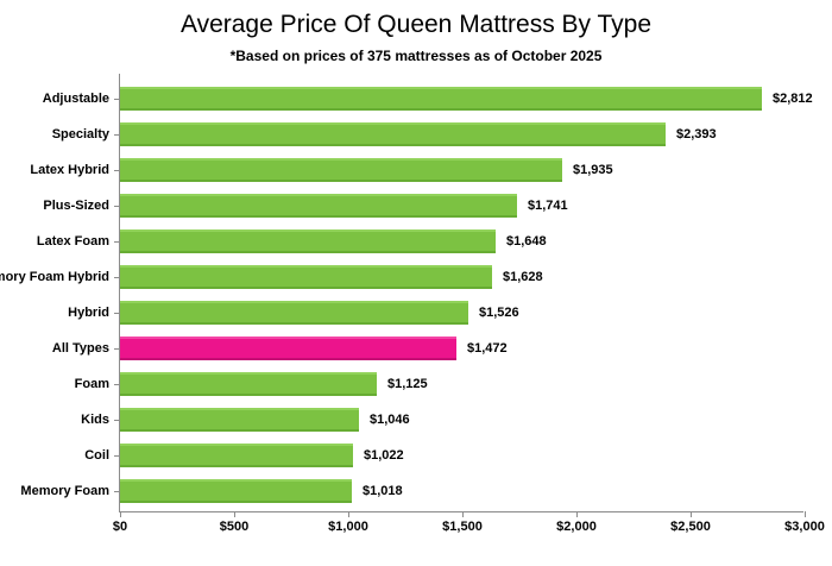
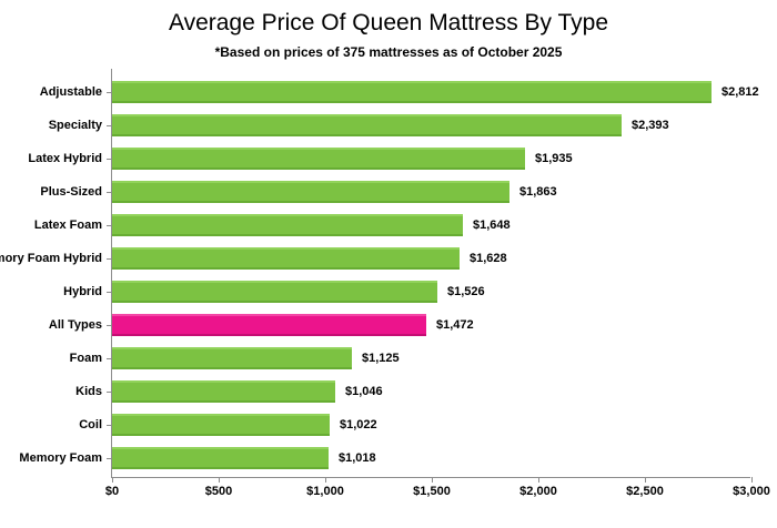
Plus-Sized: $1,741 -> $1,863
